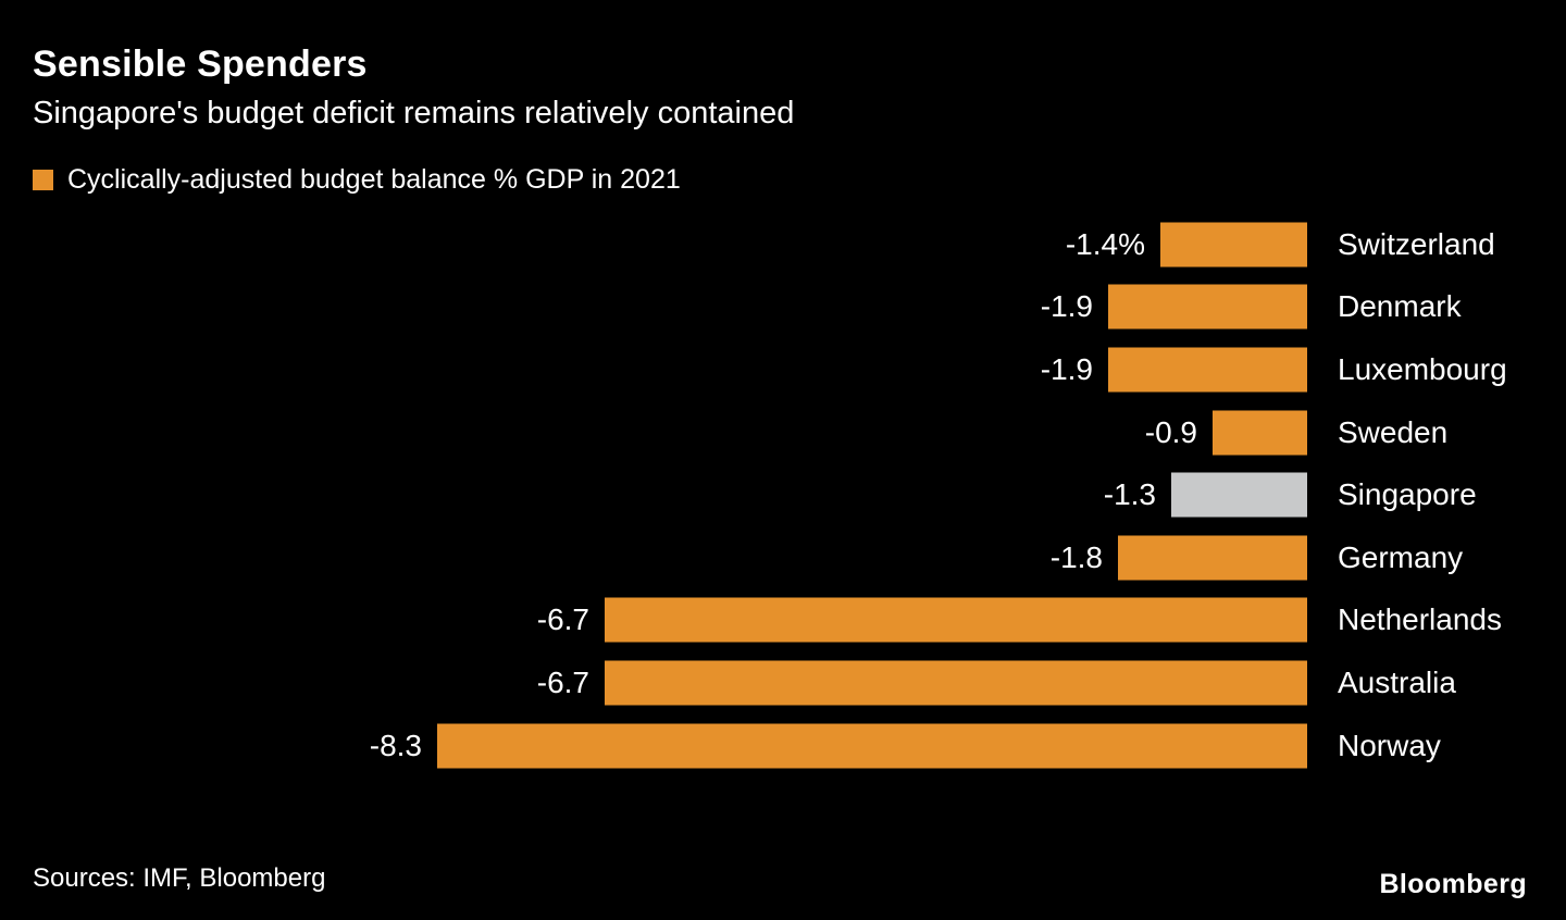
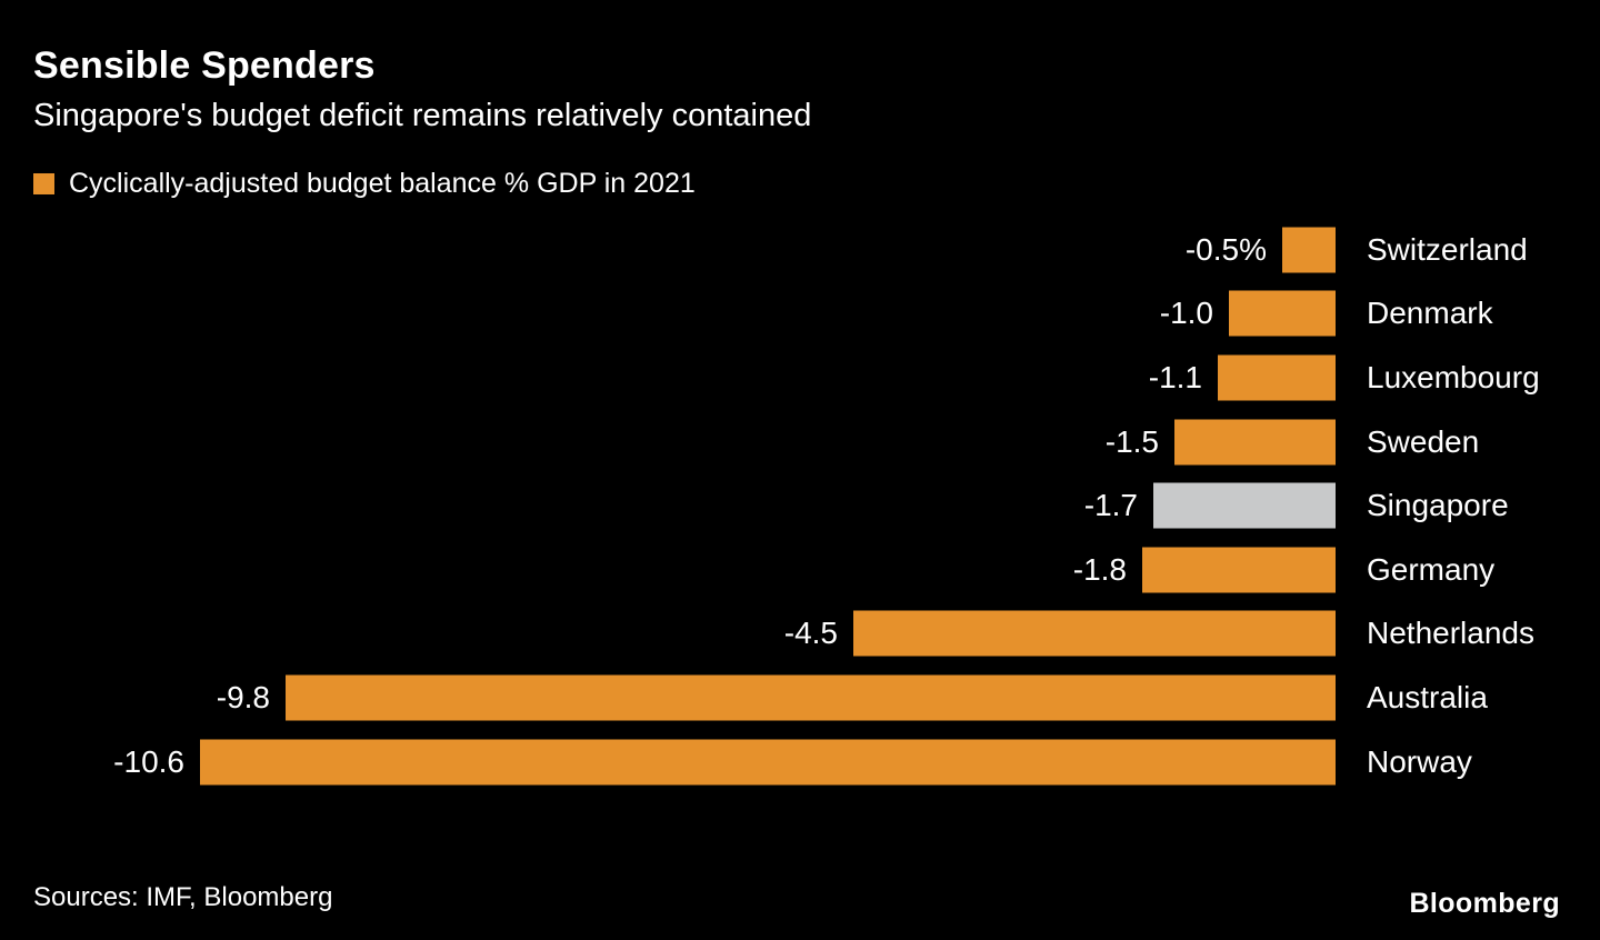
Switzerland: -1.4% -> -0.5%
Denmark: -1.9 -> -1.0
Luxembourg: -1.9 -> -1.1
Sweden: -0.9 -> -1.5
Singapore: -1.3 -> -1.7
Netherlands: -6.7 -> -4.5
Australia: -6.7 -> -9.8
Norway: -8.3 -> -10.6
